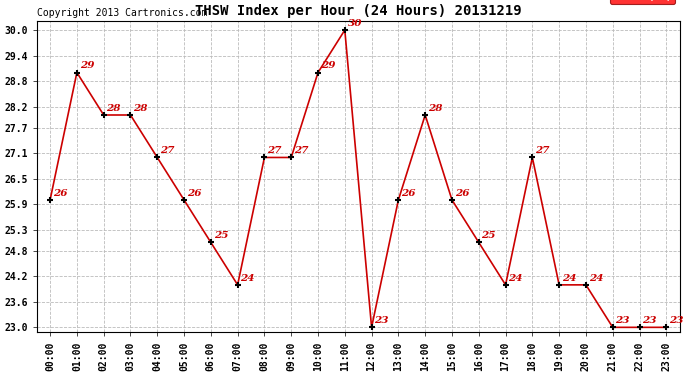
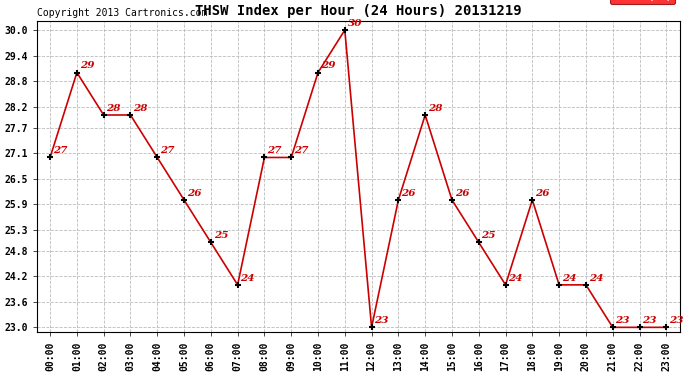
00:00: 26 -> 27
18:00: 27 -> 26
